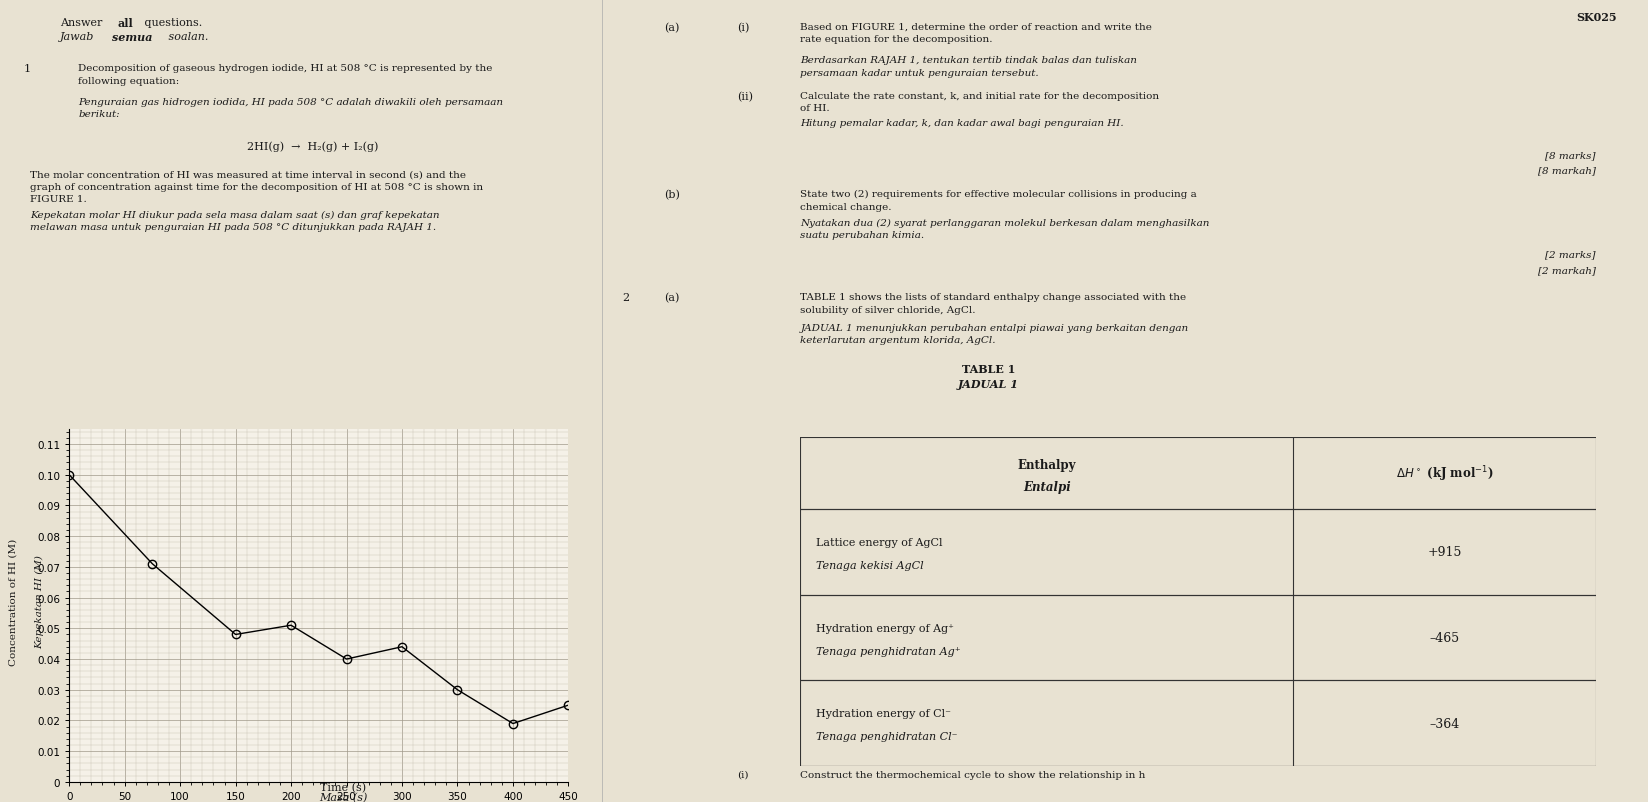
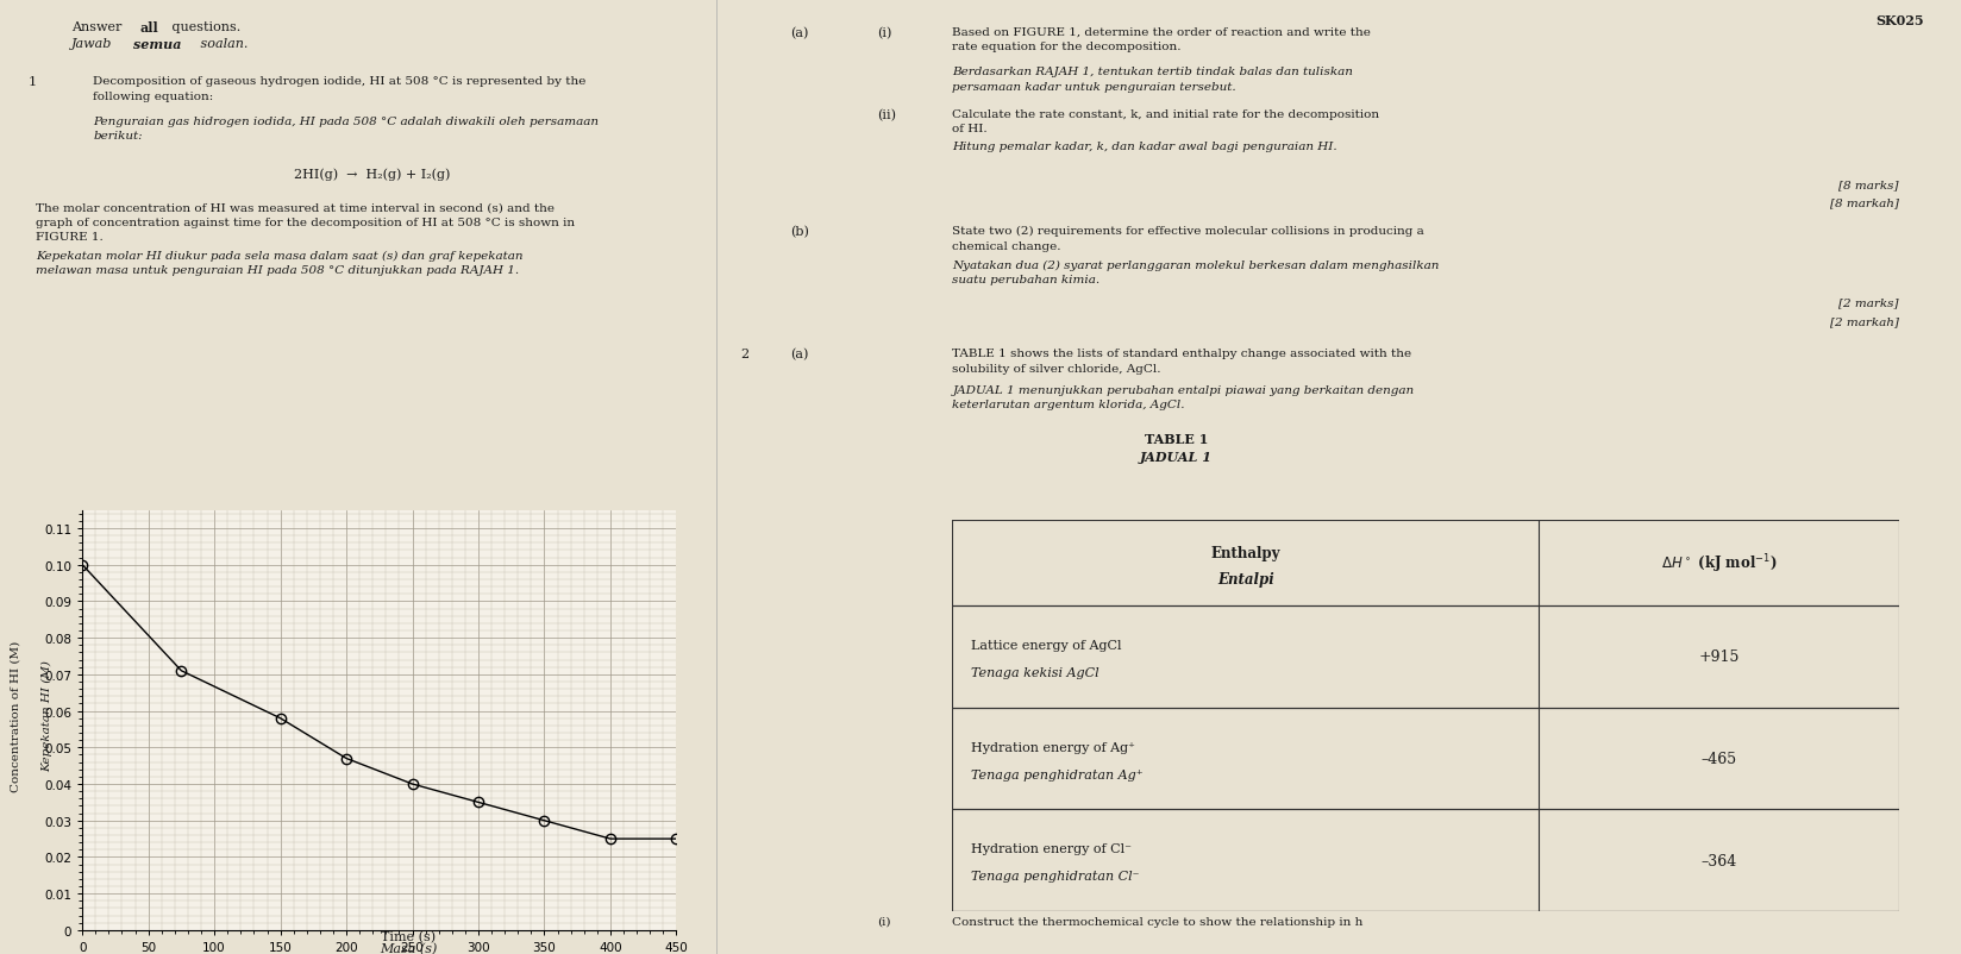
150: 0.048 -> 0.058
200: 0.051 -> 0.047
300: 0.044 -> 0.035
400: 0.019 -> 0.025
